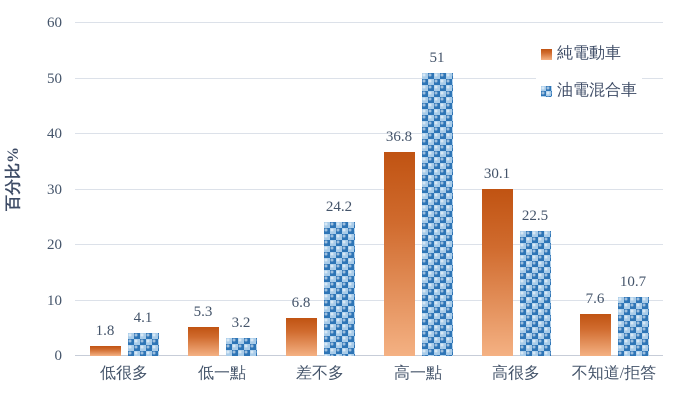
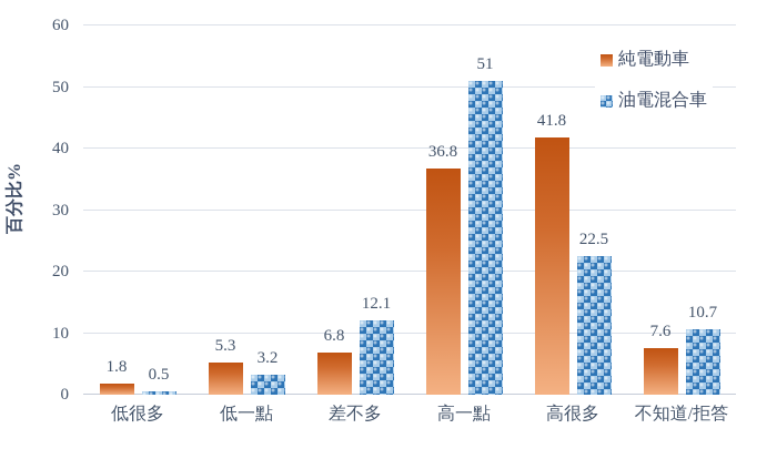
油電混合車/低很多: 4.1 -> 0.5
油電混合車/差不多: 24.2 -> 12.1
純電動車/高很多: 30.1 -> 41.8
